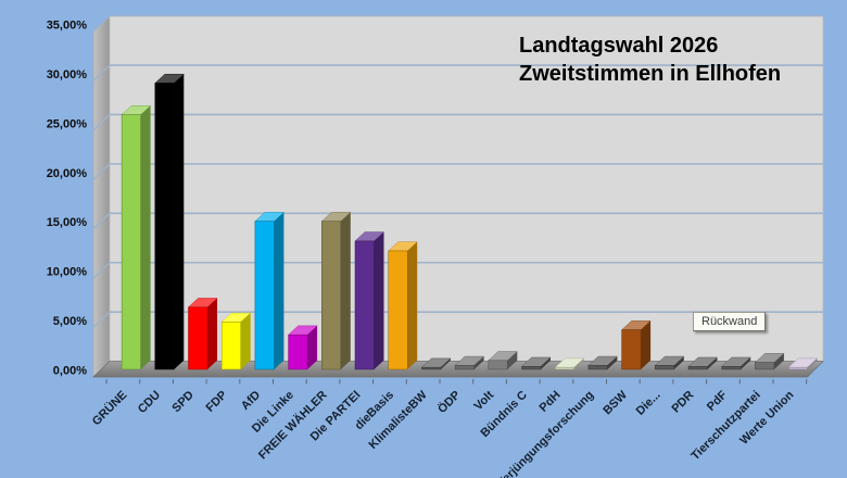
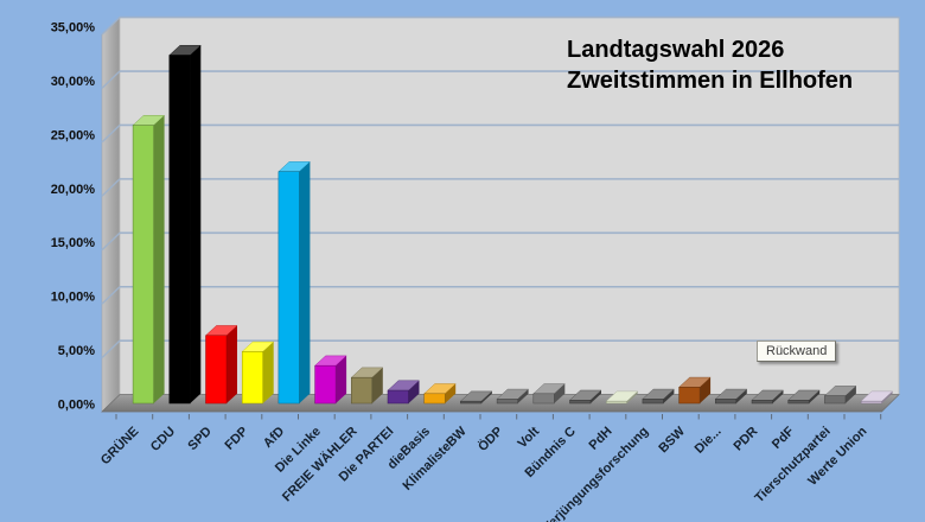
CDU: 29% -> 32%
AfD: 15% -> 22%
FREIE WÄHLER: 15% -> 2%
Die PARTEI: 13% -> 1%
dieBasis: 12% -> 1%
BSW: 4% -> 2%
